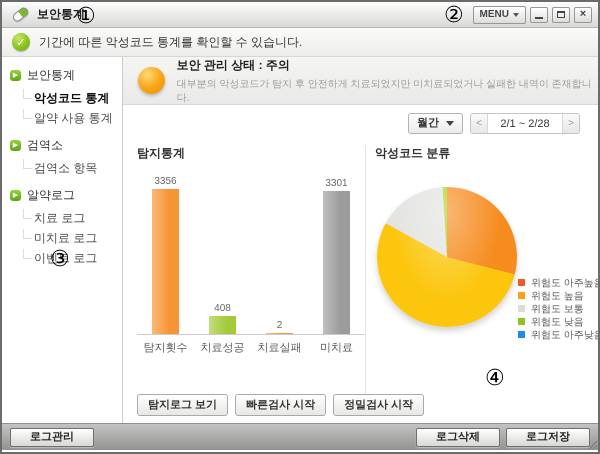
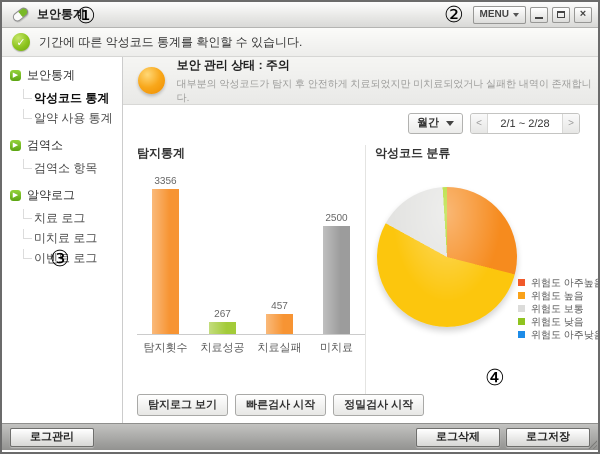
탐지통계/치료성공: 408 -> 267
탐지통계/치료실패: 2 -> 457
탐지통계/미치료: 3301 -> 2500
